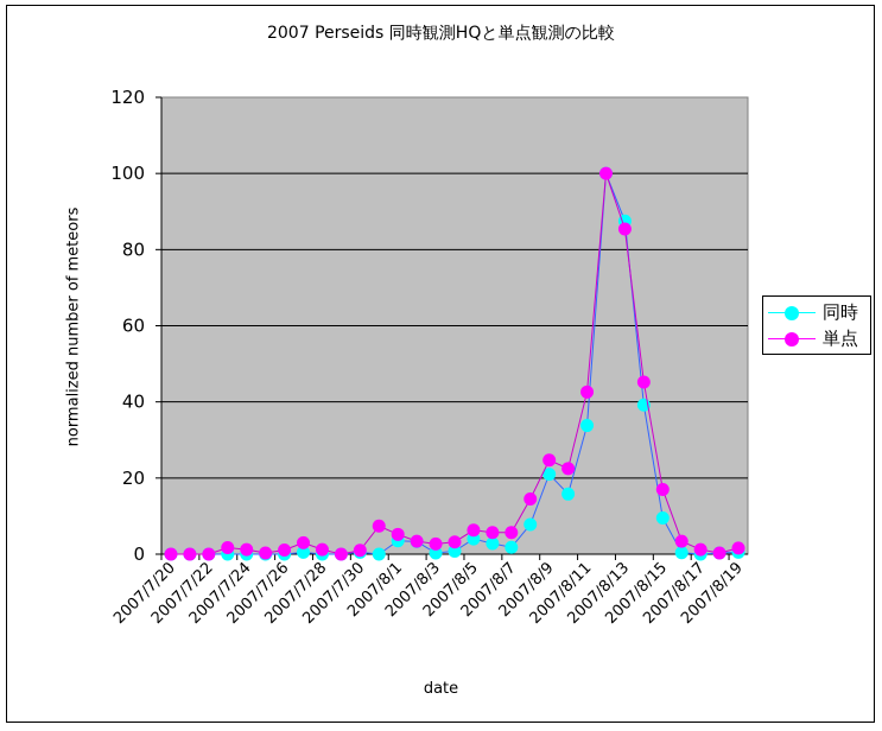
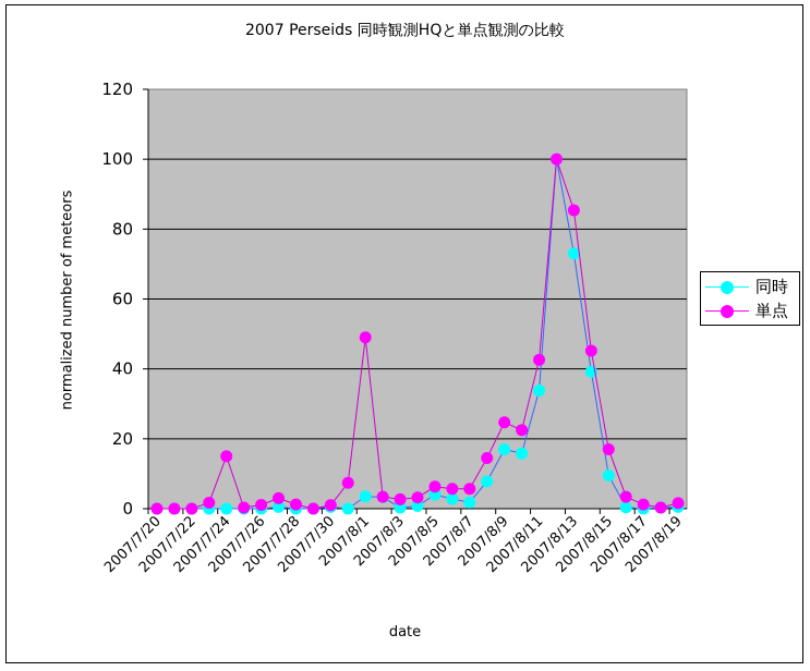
単点/2007/7/24: 1 -> 15
単点/2007/8/1: 5 -> 49
同時/2007/8/9: 21 -> 17
同時/2007/8/13: 88 -> 73
